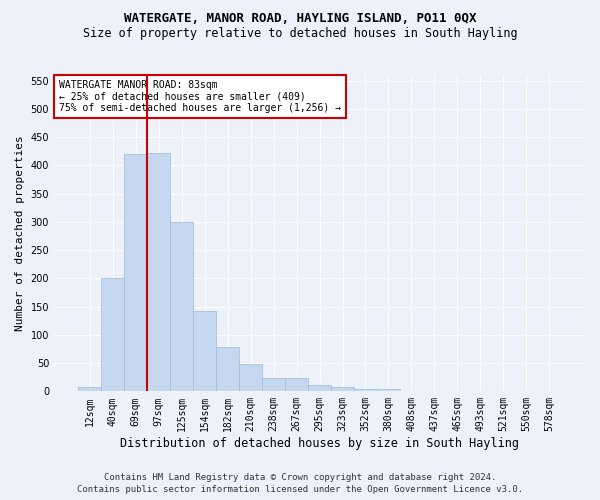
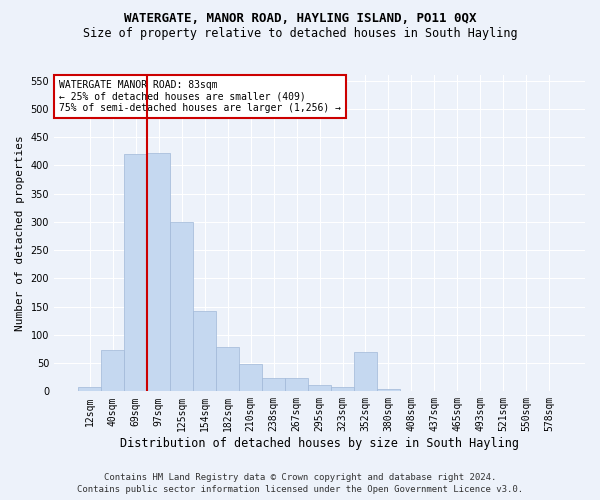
40sqm: 200 -> 74
352sqm: 5 -> 70
